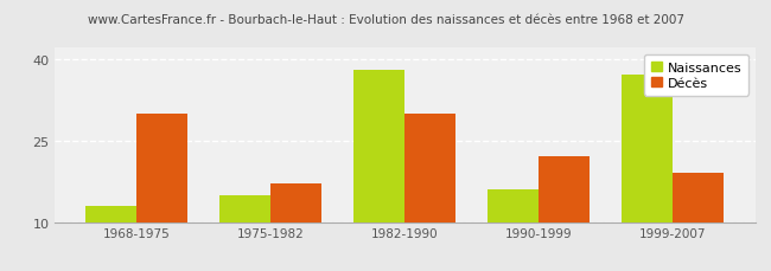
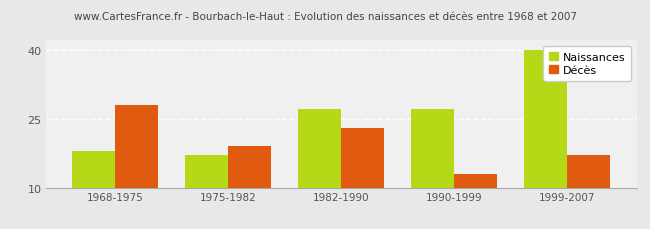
Naissances/1968-1975: 13 -> 18
Décès/1968-1975: 30 -> 28
Naissances/1975-1982: 15 -> 17
Décès/1975-1982: 17 -> 19
Naissances/1982-1990: 38 -> 27
Décès/1982-1990: 30 -> 23
Naissances/1990-1999: 16 -> 27
Décès/1990-1999: 22 -> 13
Naissances/1999-2007: 37 -> 40
Décès/1999-2007: 19 -> 17
